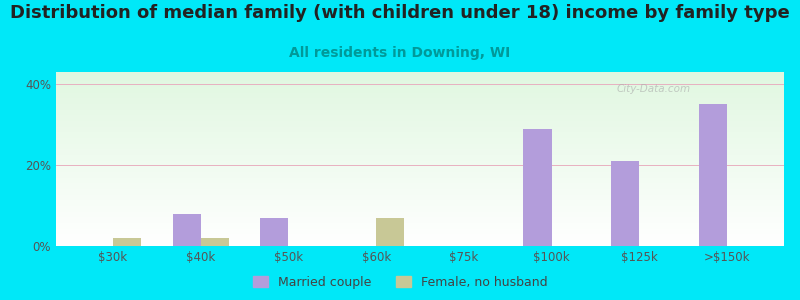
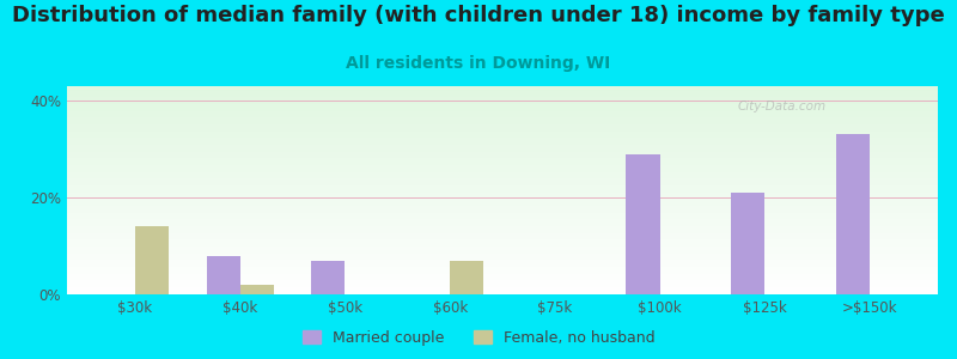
Female, no husband/$30k: 2% -> 14%
Married couple/>$150k: 35% -> 33%
